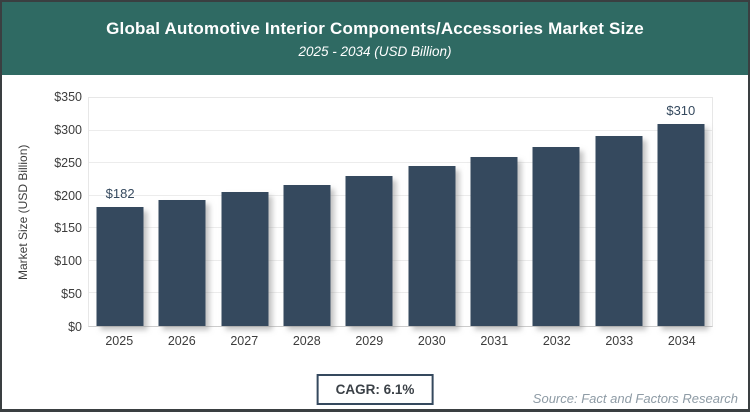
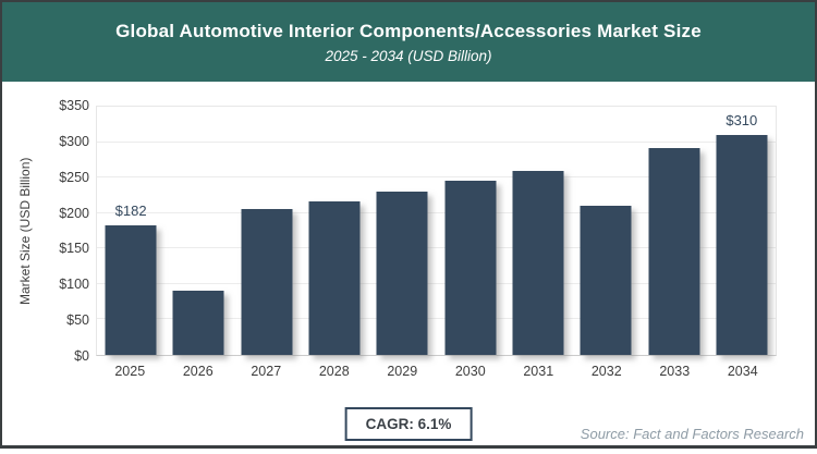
2026: $190 -> $90
2032: $280 -> $210
